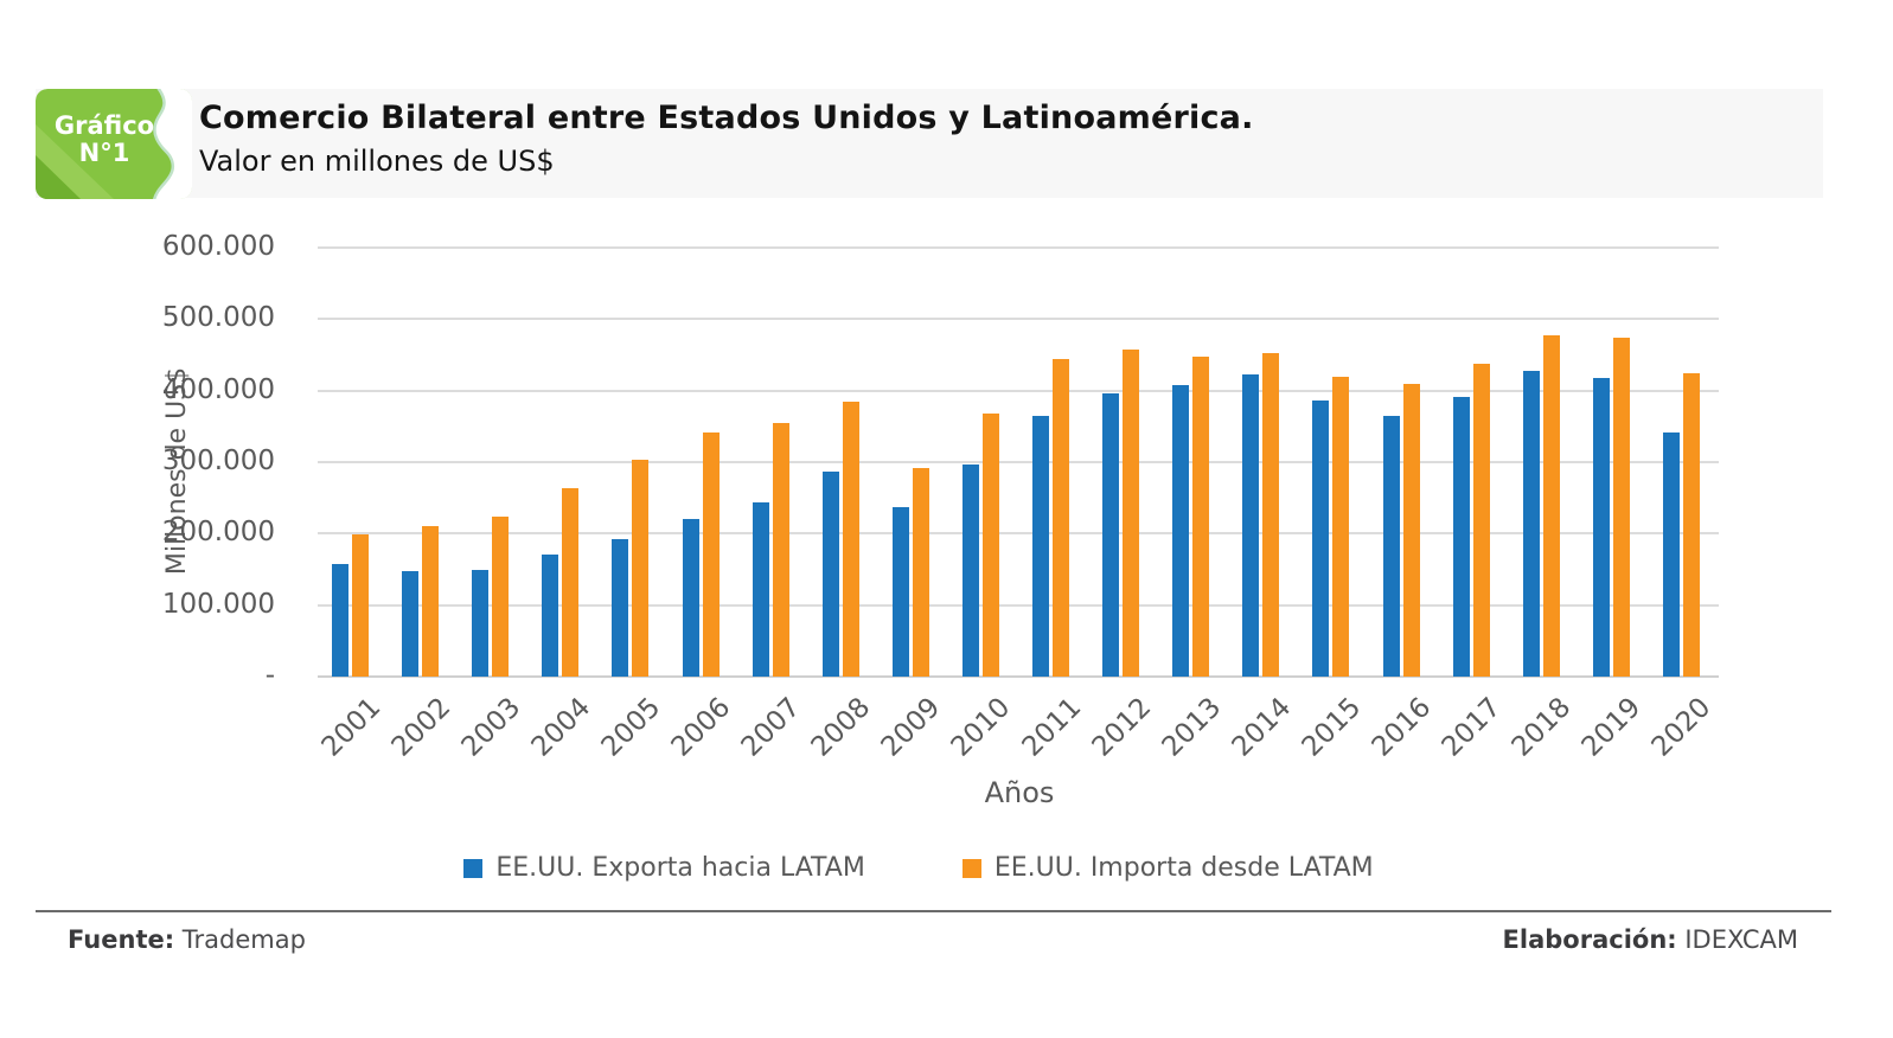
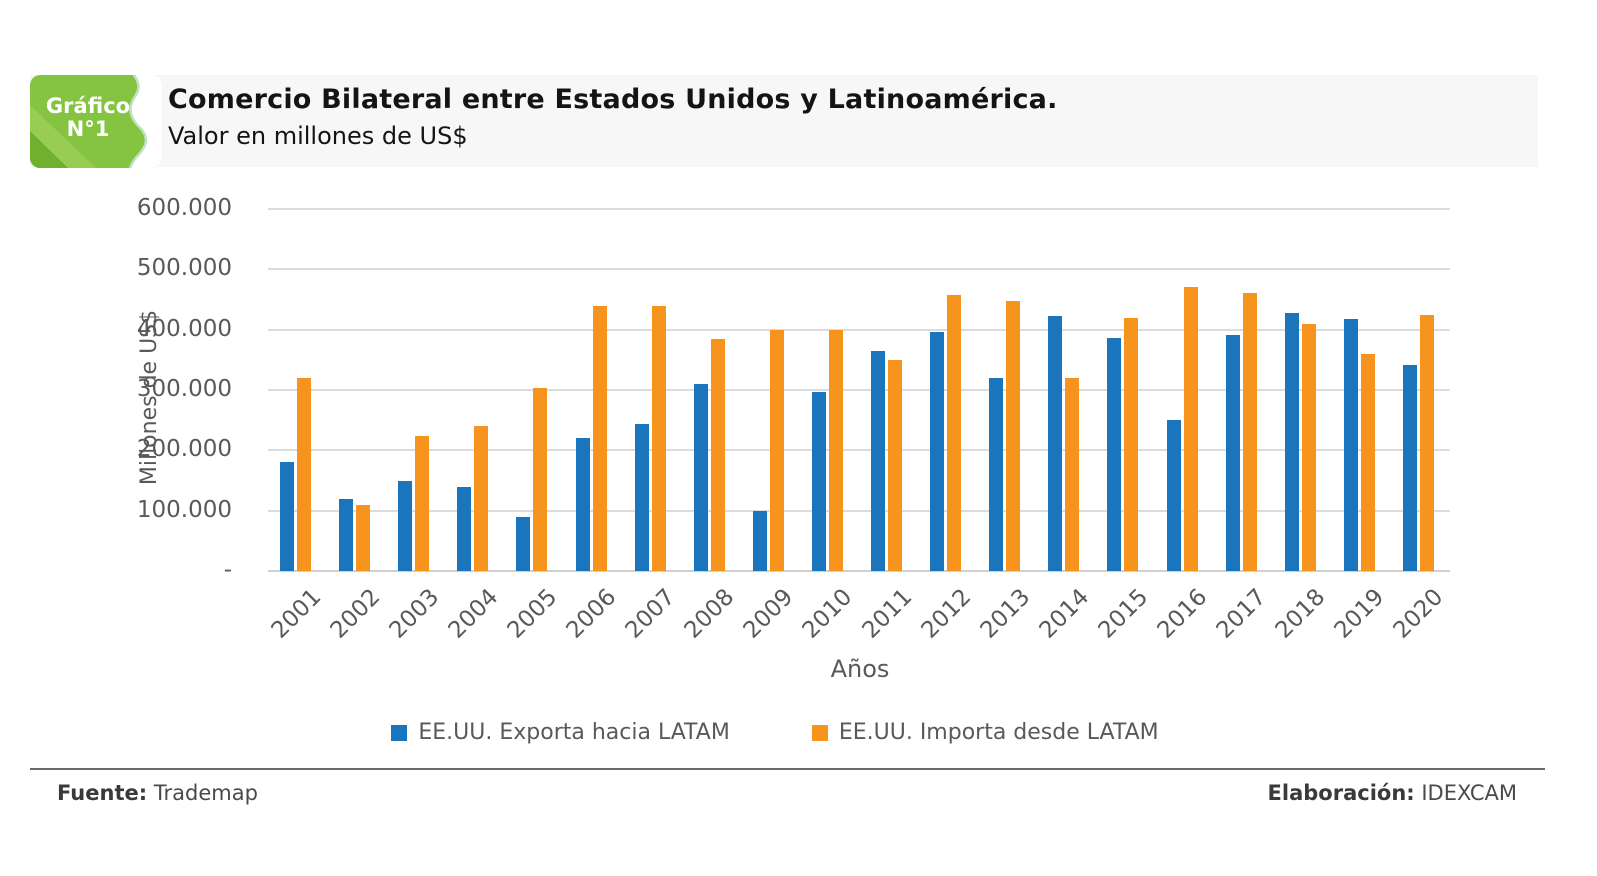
EE.UU. Exporta hacia LATAM/2001: 160000 -> 180000
EE.UU. Importa desde LATAM/2001: 200000 -> 320000
EE.UU. Exporta hacia LATAM/2002: 150000 -> 120000
EE.UU. Importa desde LATAM/2002: 210000 -> 110000
EE.UU. Exporta hacia LATAM/2004: 170000 -> 140000
EE.UU. Importa desde LATAM/2004: 260000 -> 240000
EE.UU. Exporta hacia LATAM/2005: 190000 -> 90000
EE.UU. Importa desde LATAM/2006: 340000 -> 440000
EE.UU. Importa desde LATAM/2007: 360000 -> 440000
EE.UU. Exporta hacia LATAM/2008: 290000 -> 310000
EE.UU. Exporta hacia LATAM/2009: 240000 -> 100000
EE.UU. Importa desde LATAM/2009: 290000 -> 400000
EE.UU. Importa desde LATAM/2010: 370000 -> 400000
EE.UU. Importa desde LATAM/2011: 440000 -> 350000
EE.UU. Exporta hacia LATAM/2013: 410000 -> 320000
EE.UU. Importa desde LATAM/2014: 450000 -> 320000
EE.UU. Exporta hacia LATAM/2016: 360000 -> 250000
EE.UU. Importa desde LATAM/2016: 410000 -> 470000
EE.UU. Importa desde LATAM/2017: 440000 -> 460000
EE.UU. Importa desde LATAM/2018: 480000 -> 410000
EE.UU. Importa desde LATAM/2019: 470000 -> 360000
